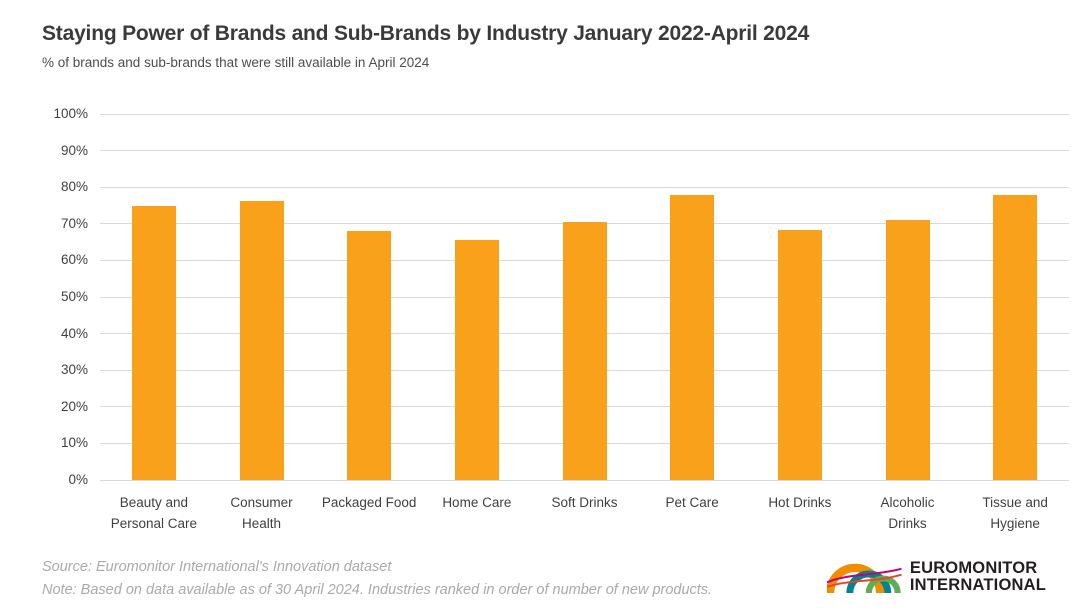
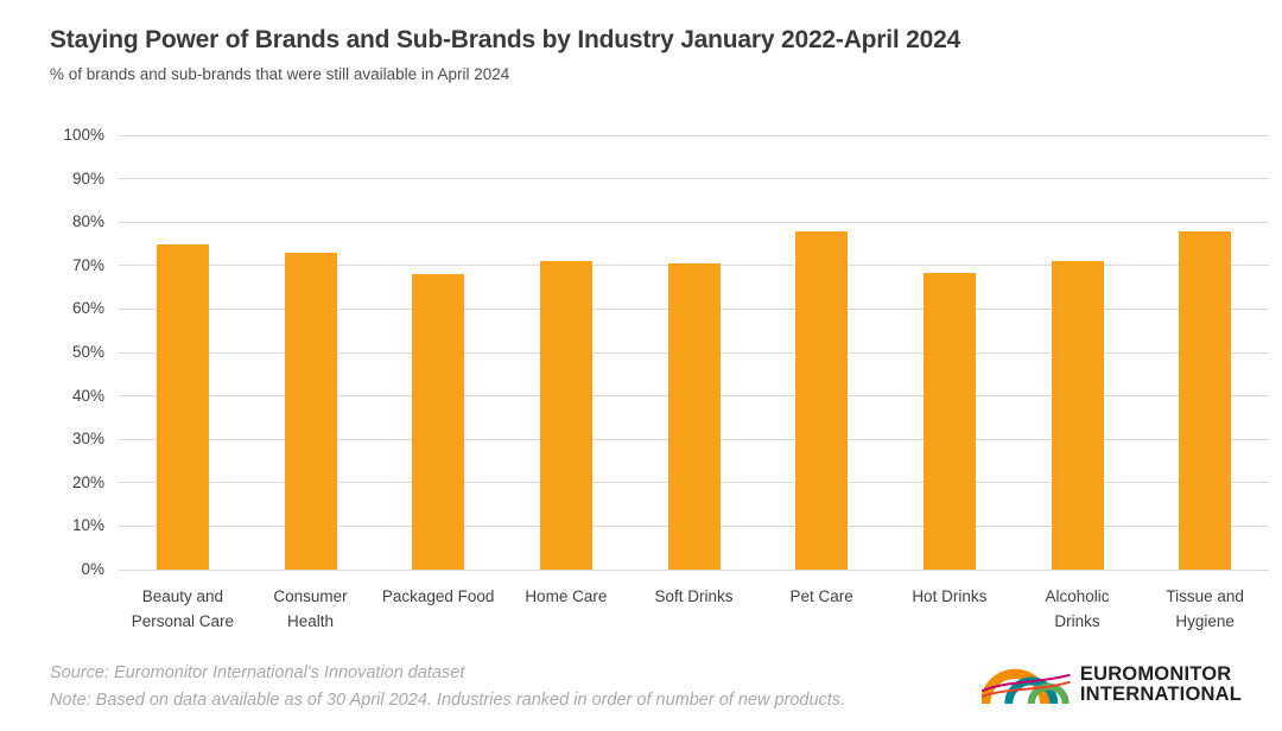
Consumer Health: 76% -> 73%
Home Care: 66% -> 71%
